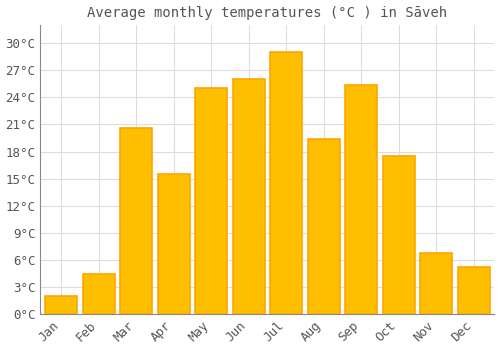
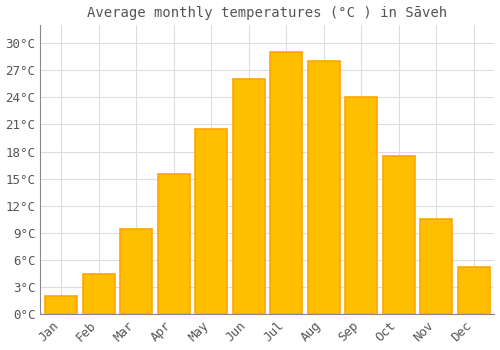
Mar: 20.6°C -> 9.5°C
May: 25.0°C -> 20.5°C
Aug: 19.4°C -> 28.0°C
Sep: 25.4°C -> 24.0°C
Nov: 6.8°C -> 10.5°C
